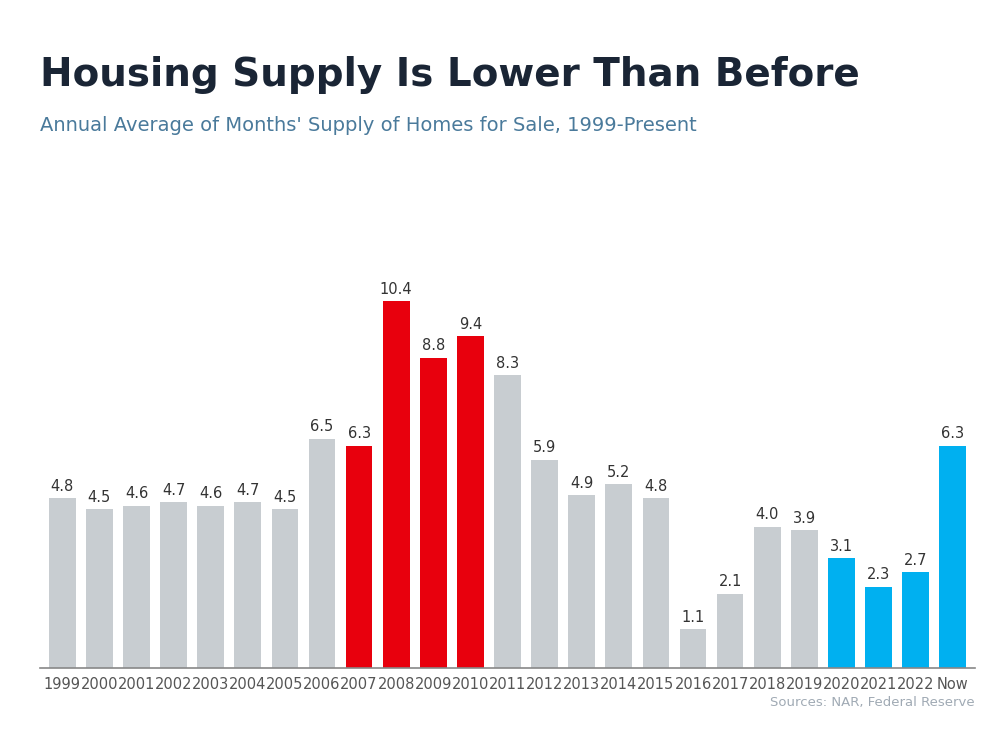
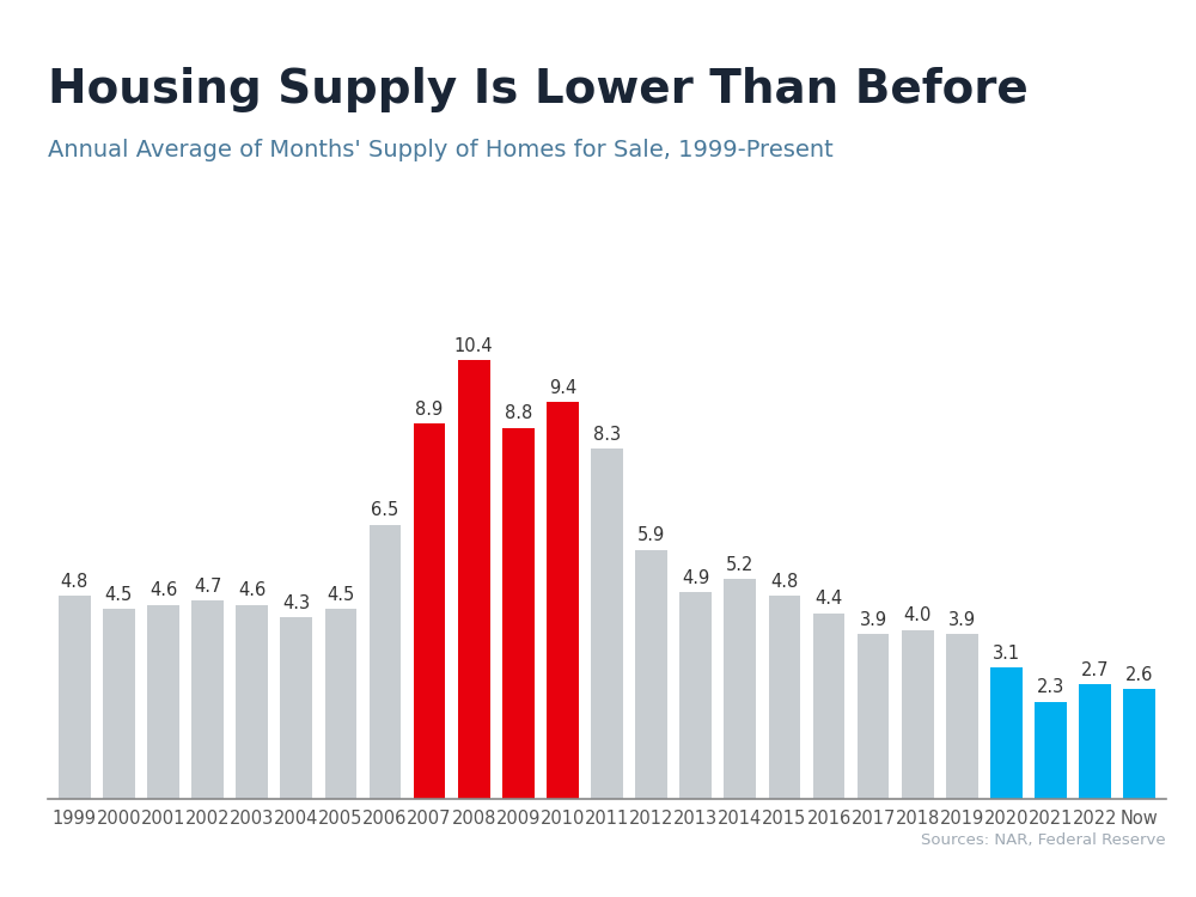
2004: 4.7 -> 4.3
2007: 6.3 -> 8.9
2016: 1.1 -> 4.4
2017: 2.1 -> 3.9
Now: 6.3 -> 2.6
